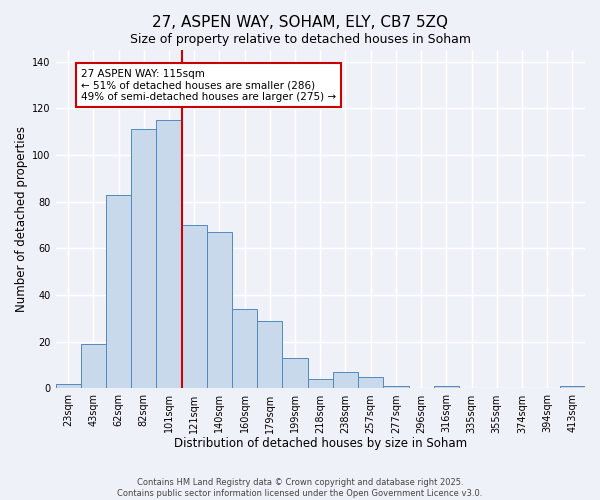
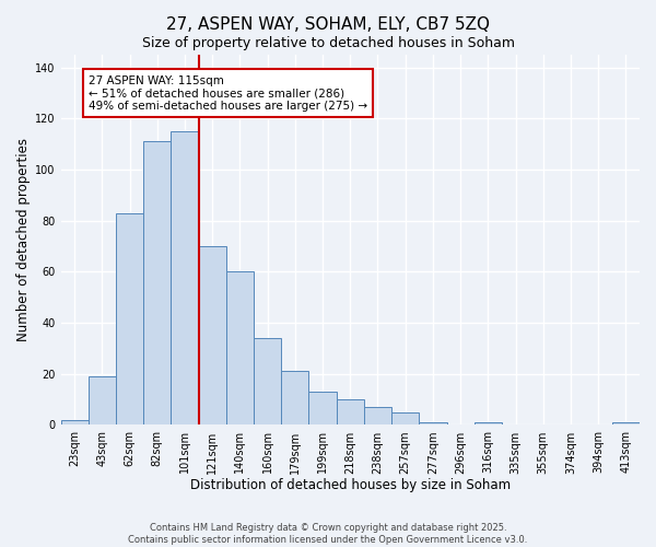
140sqm: 67 -> 60
179sqm: 29 -> 21
218sqm: 4 -> 10
